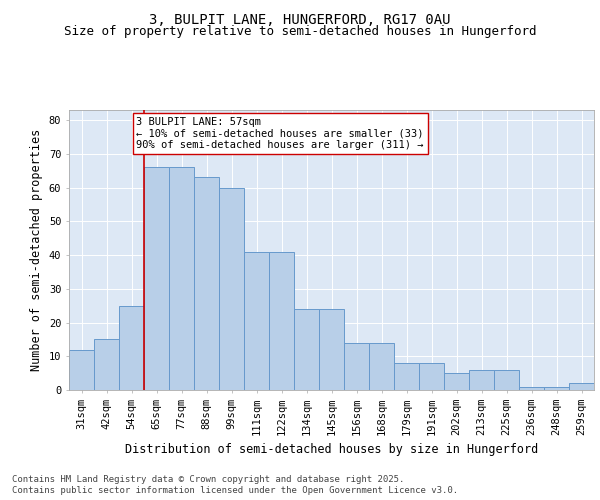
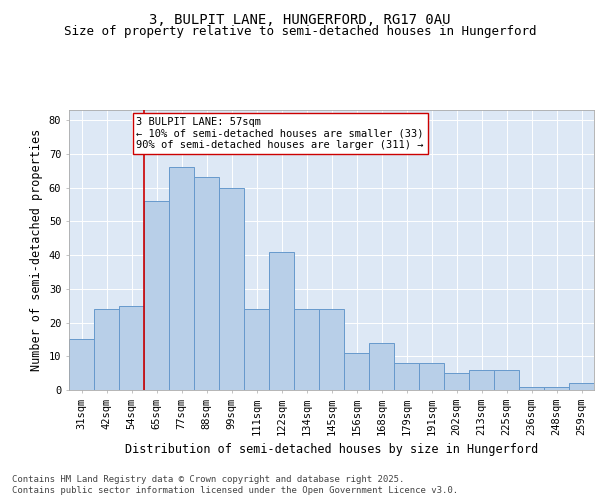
31sqm: 12 -> 15
42sqm: 15 -> 24
65sqm: 66 -> 56
111sqm: 41 -> 24
156sqm: 14 -> 11
